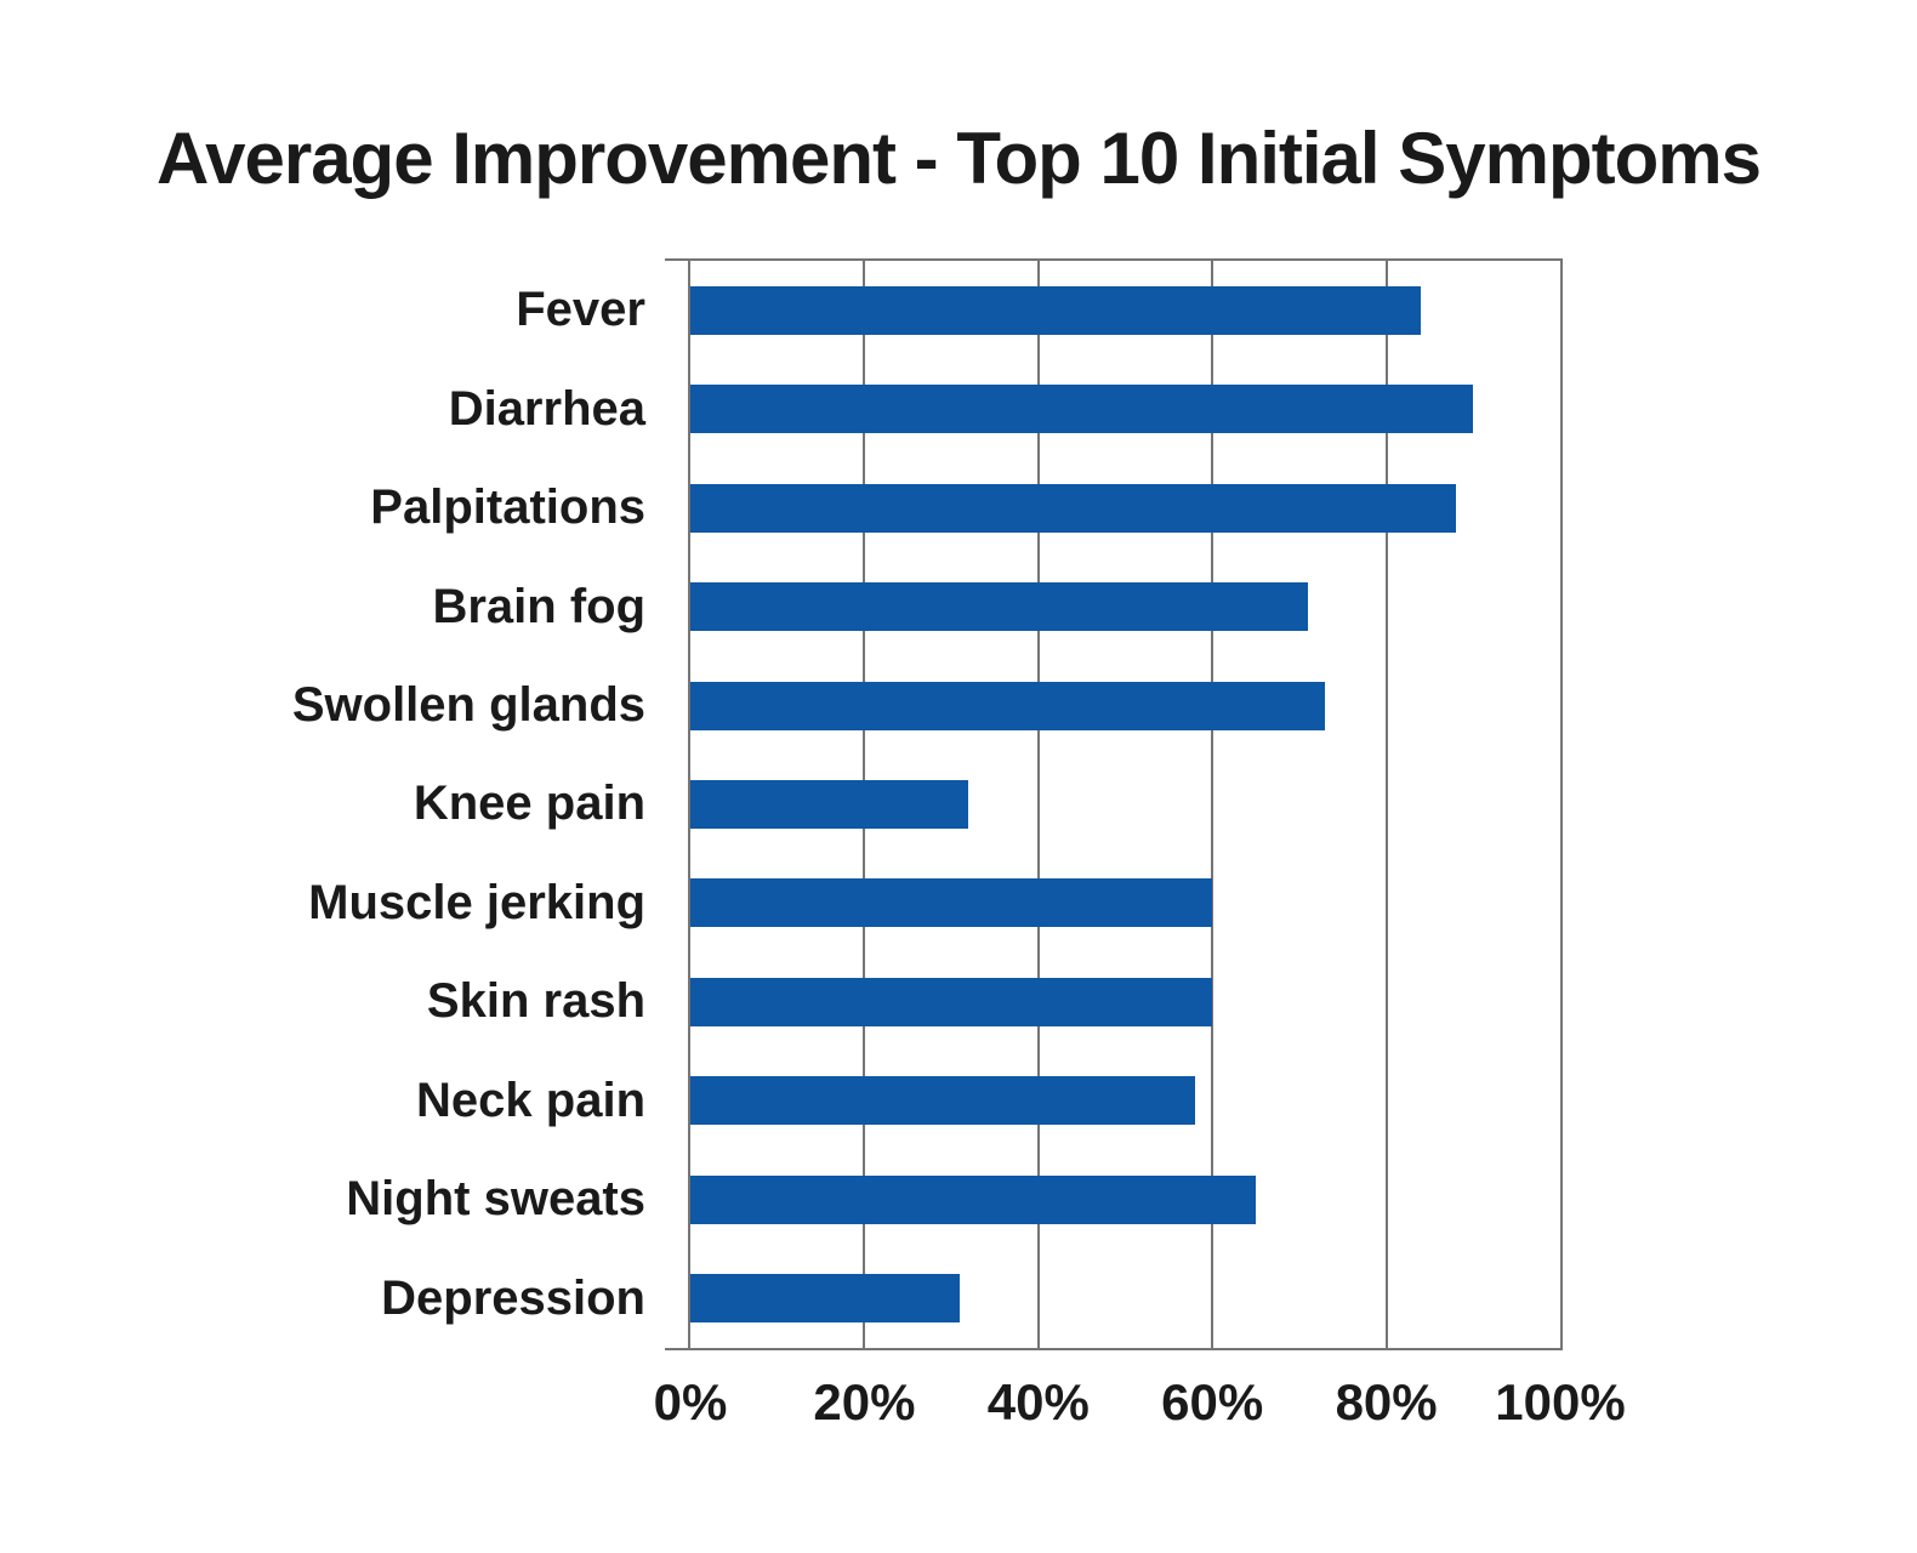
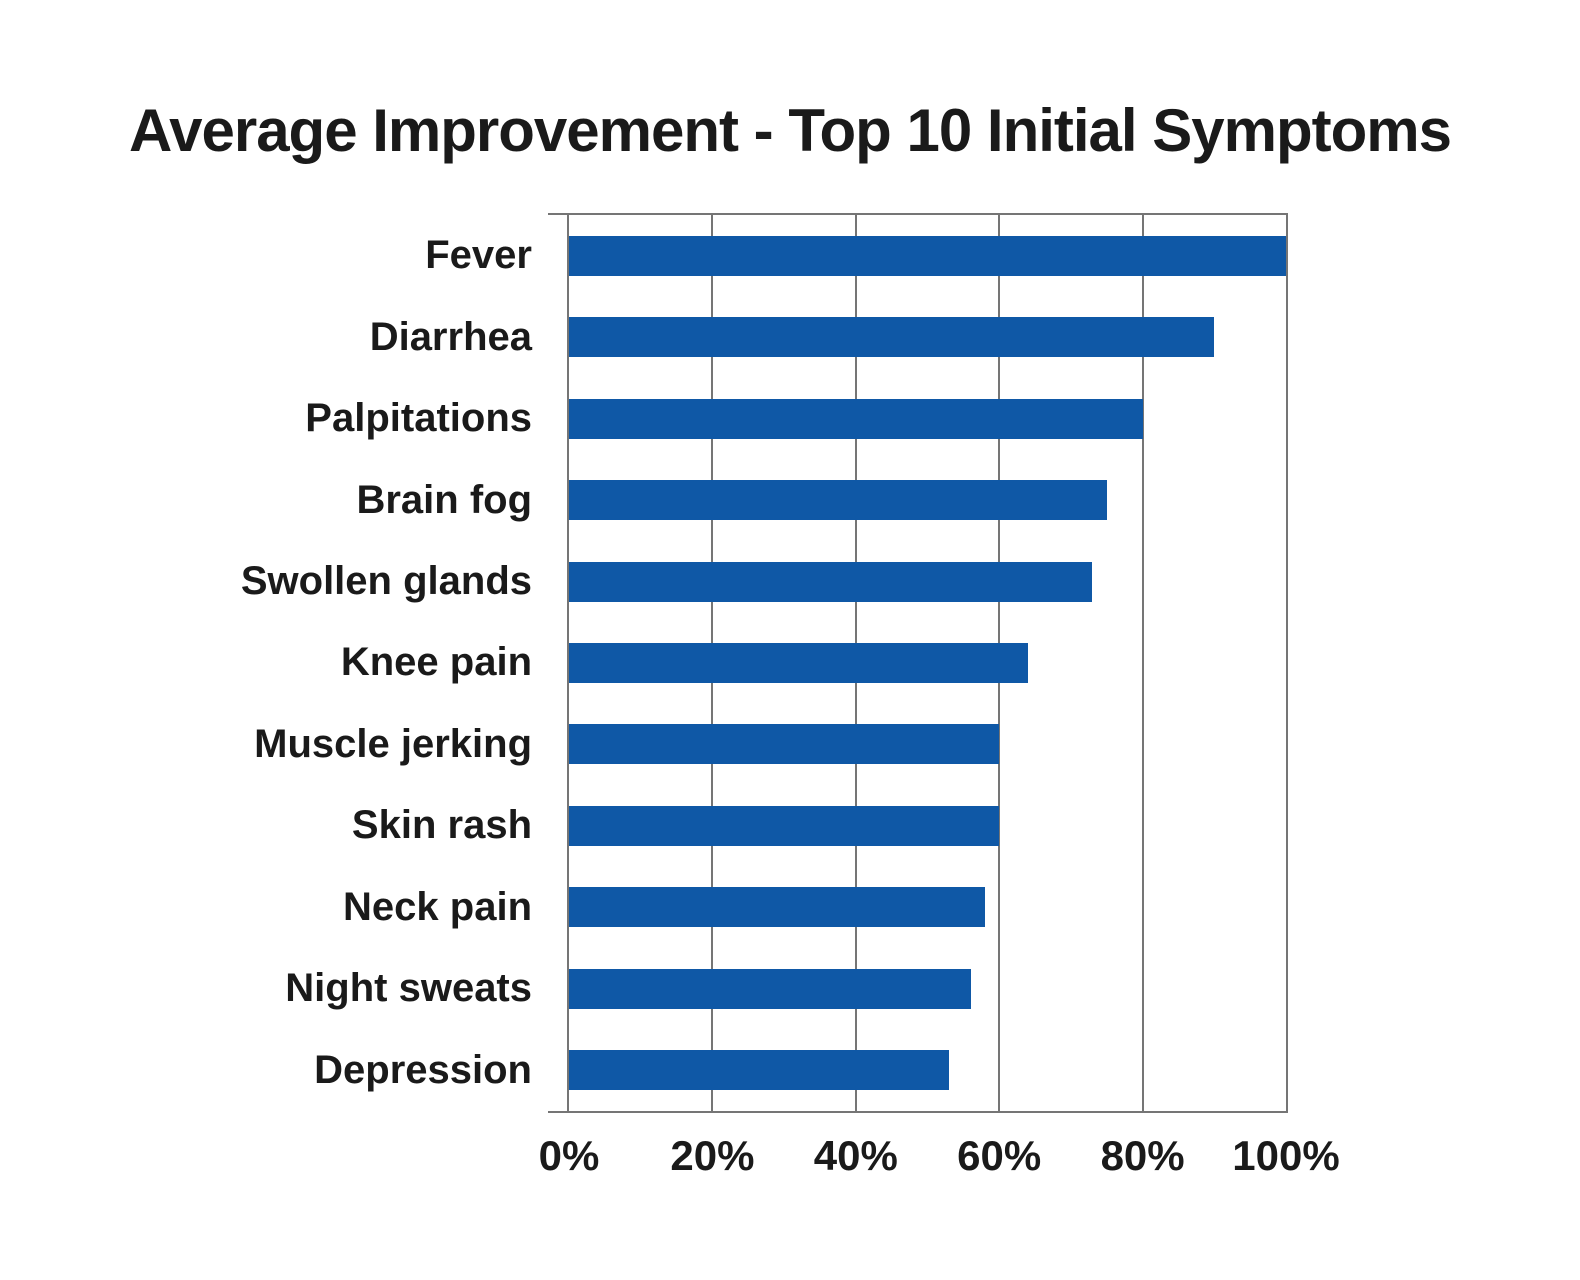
Fever: 84% -> 100%
Palpitations: 88% -> 80%
Brain fog: 71% -> 75%
Knee pain: 32% -> 64%
Night sweats: 65% -> 56%
Depression: 31% -> 53%
